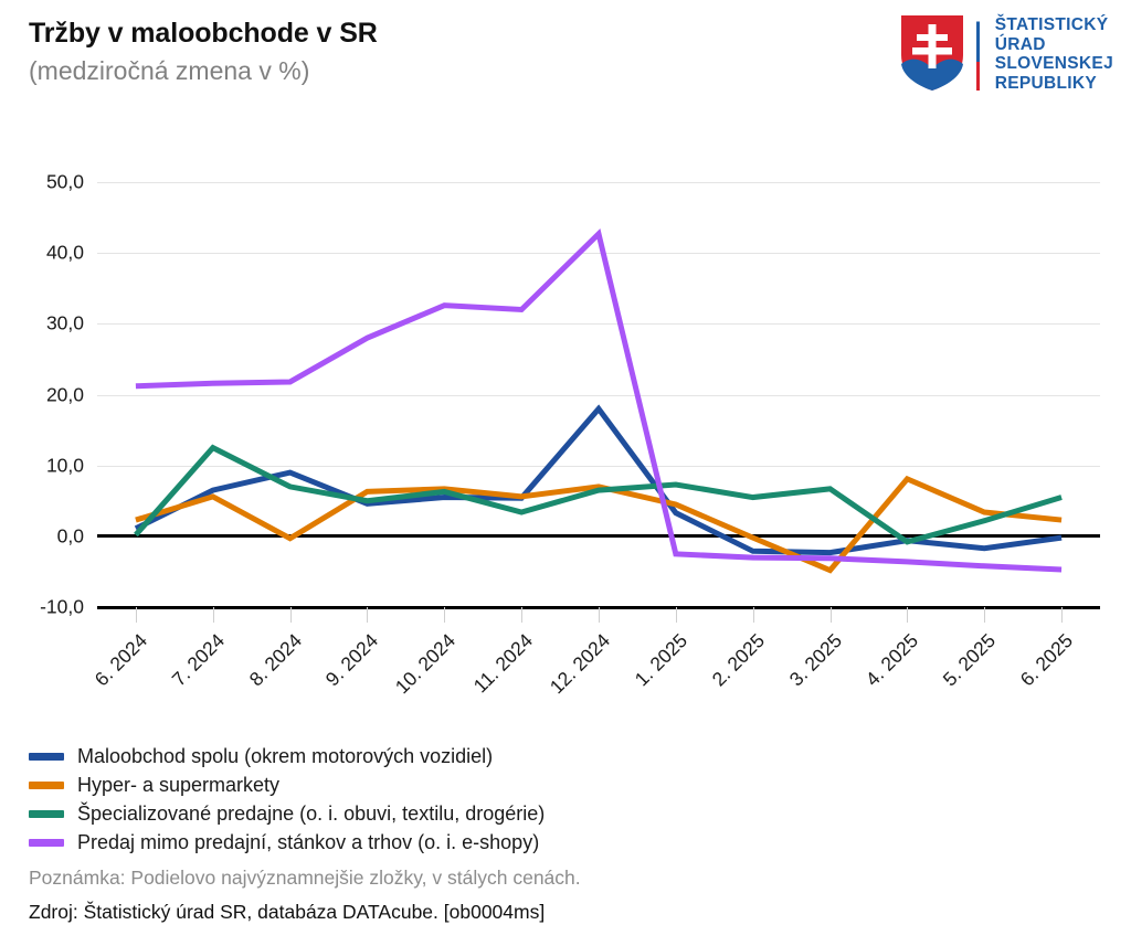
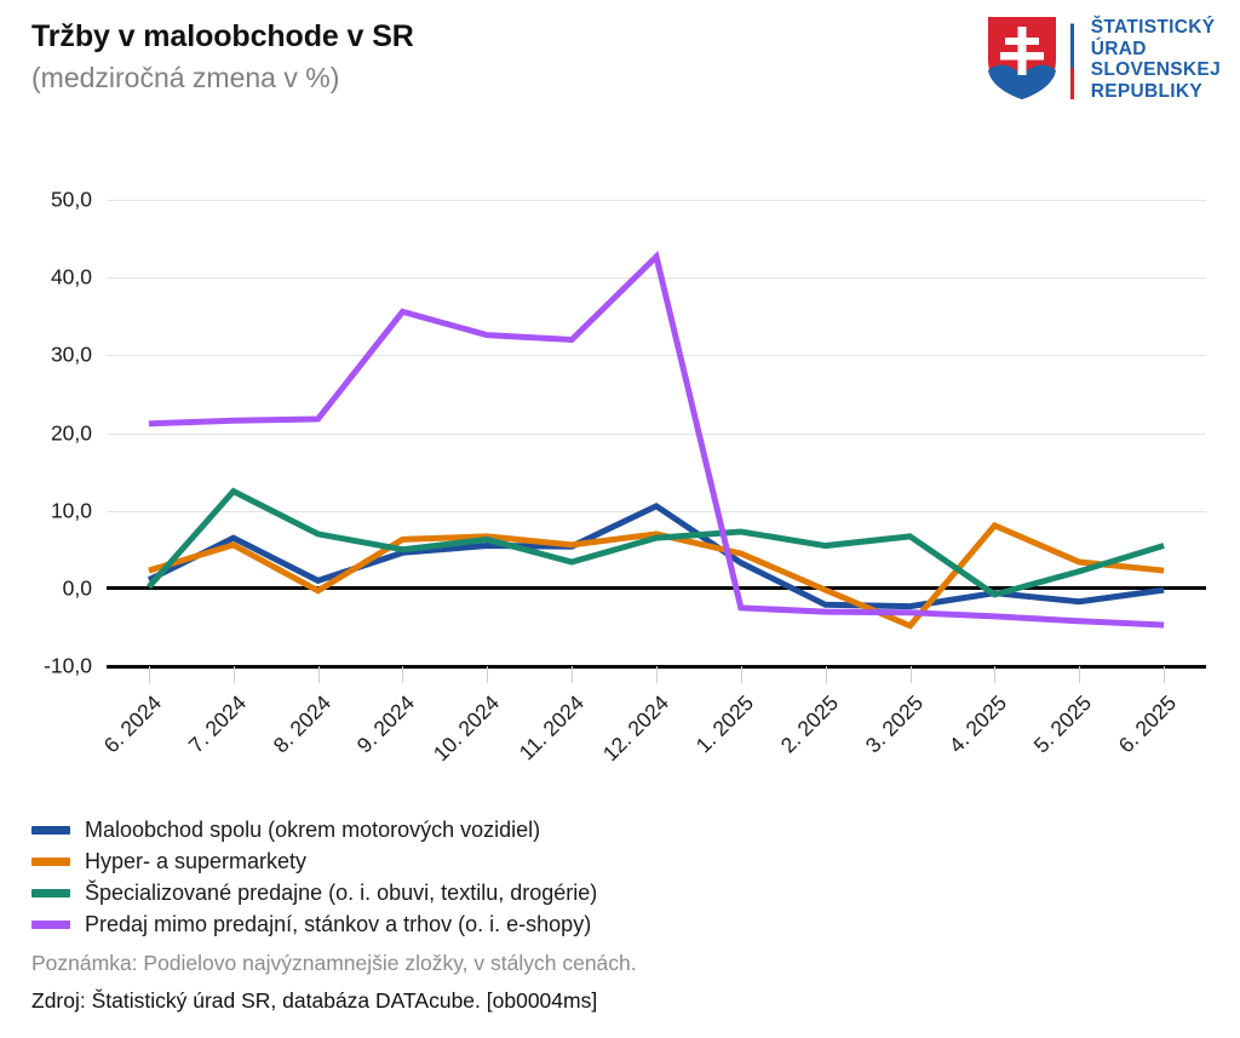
Maloobchod spolu (okrem motorových vozidiel)/8. 2024: 9 -> 1
Predaj mimo predajní, stánkov a trhov (o. i. e-shopy)/9. 2024: 28 -> 36
Maloobchod spolu (okrem motorových vozidiel)/12. 2024: 18 -> 11
